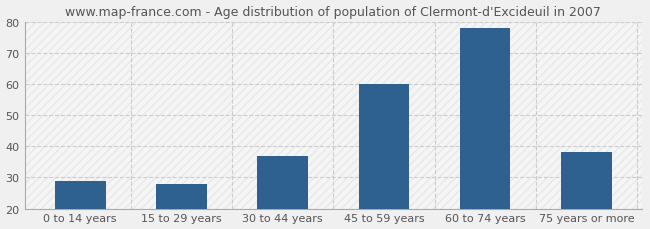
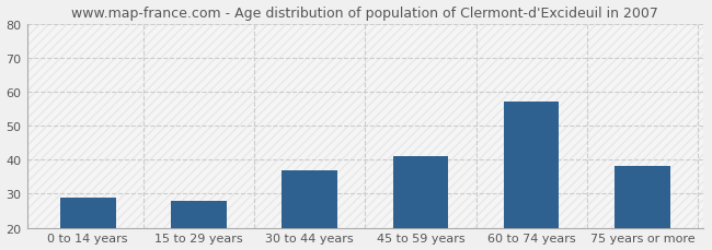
45 to 59 years: 60 -> 41
60 to 74 years: 78 -> 57
